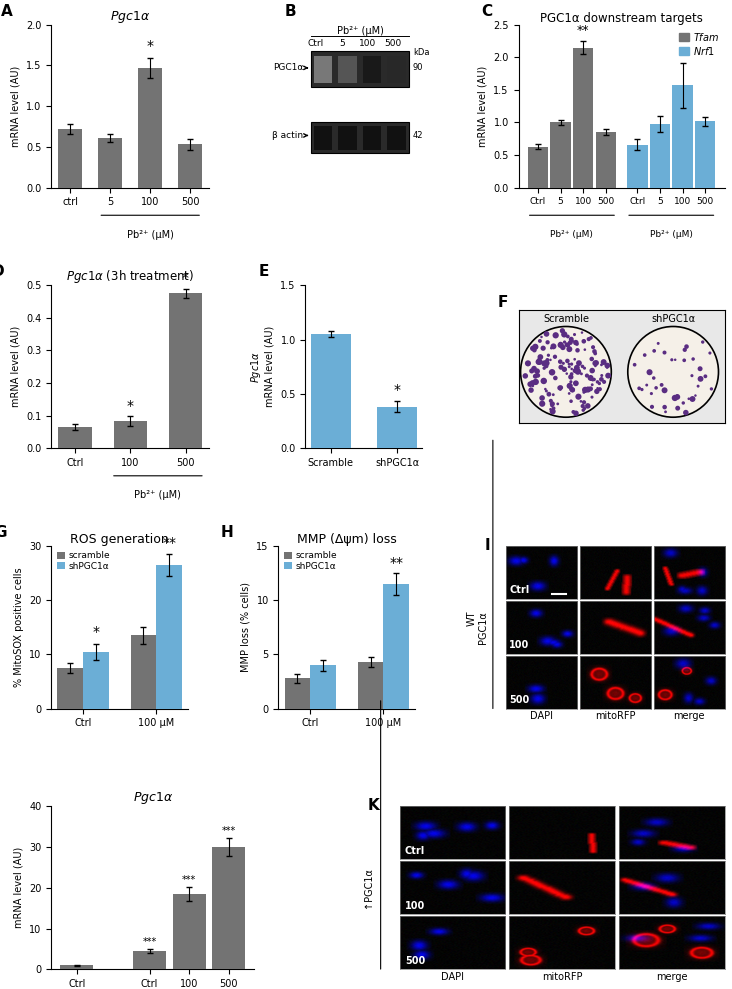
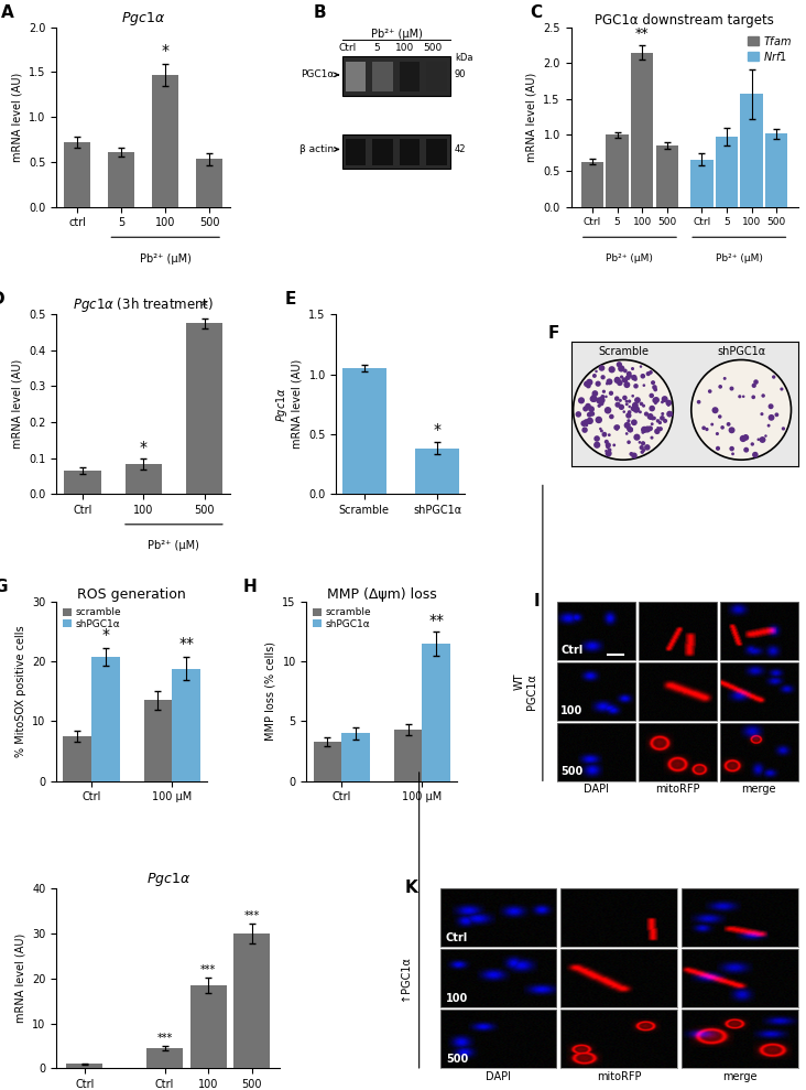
ROS generation/shPGC1α/Ctrl: 10.5 -> 20.8
ROS generation/shPGC1α/100 μM: 26.5 -> 18.8
MMP (Δψm) loss/scramble/Ctrl: 2.8 -> 3.3
